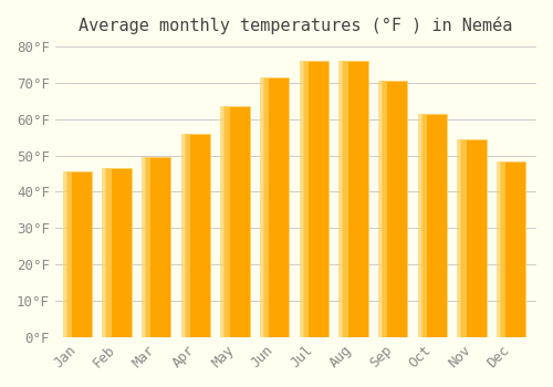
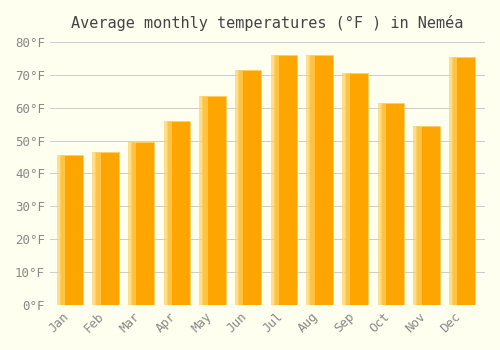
Dec: 48.5°F -> 75.5°F
